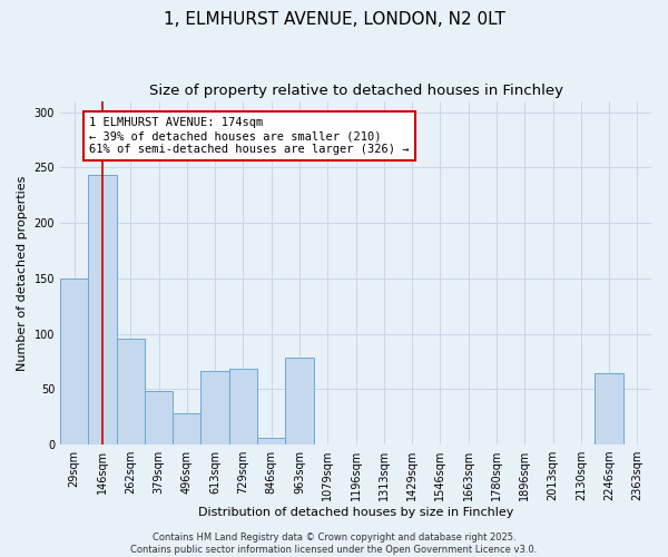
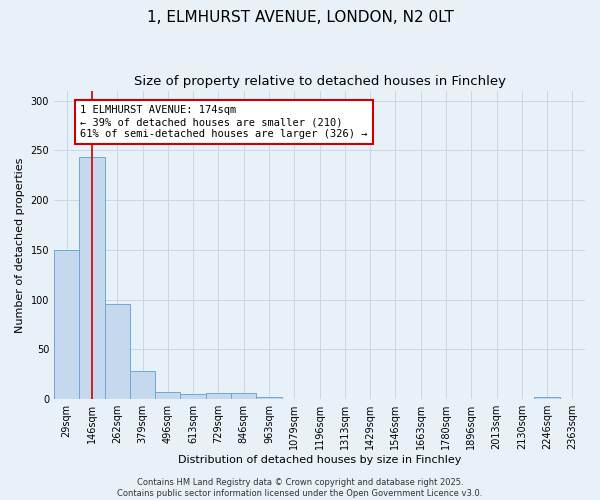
379sqm: 48 -> 28
496sqm: 28 -> 7
613sqm: 66 -> 5
729sqm: 68 -> 6
963sqm: 78 -> 2
2246sqm: 64 -> 2
